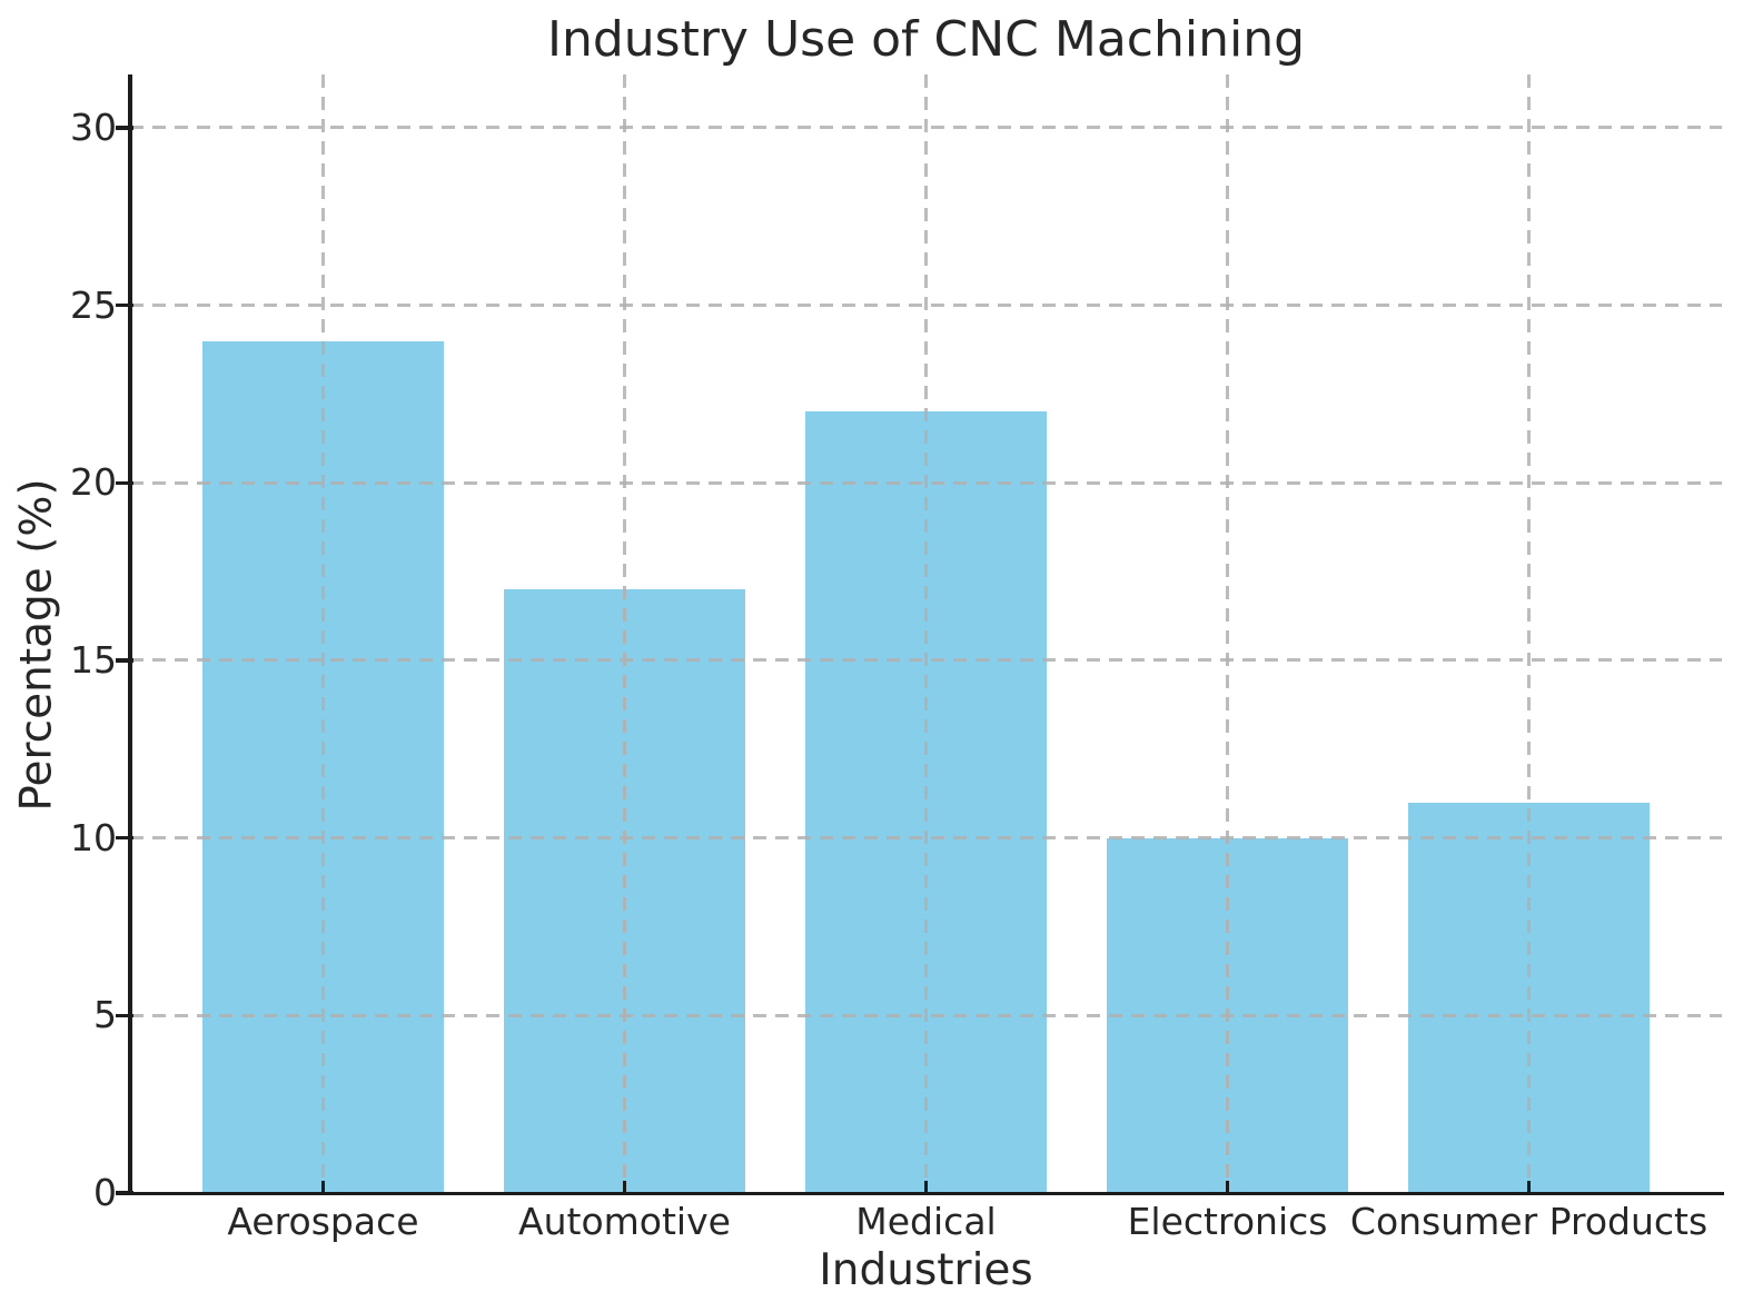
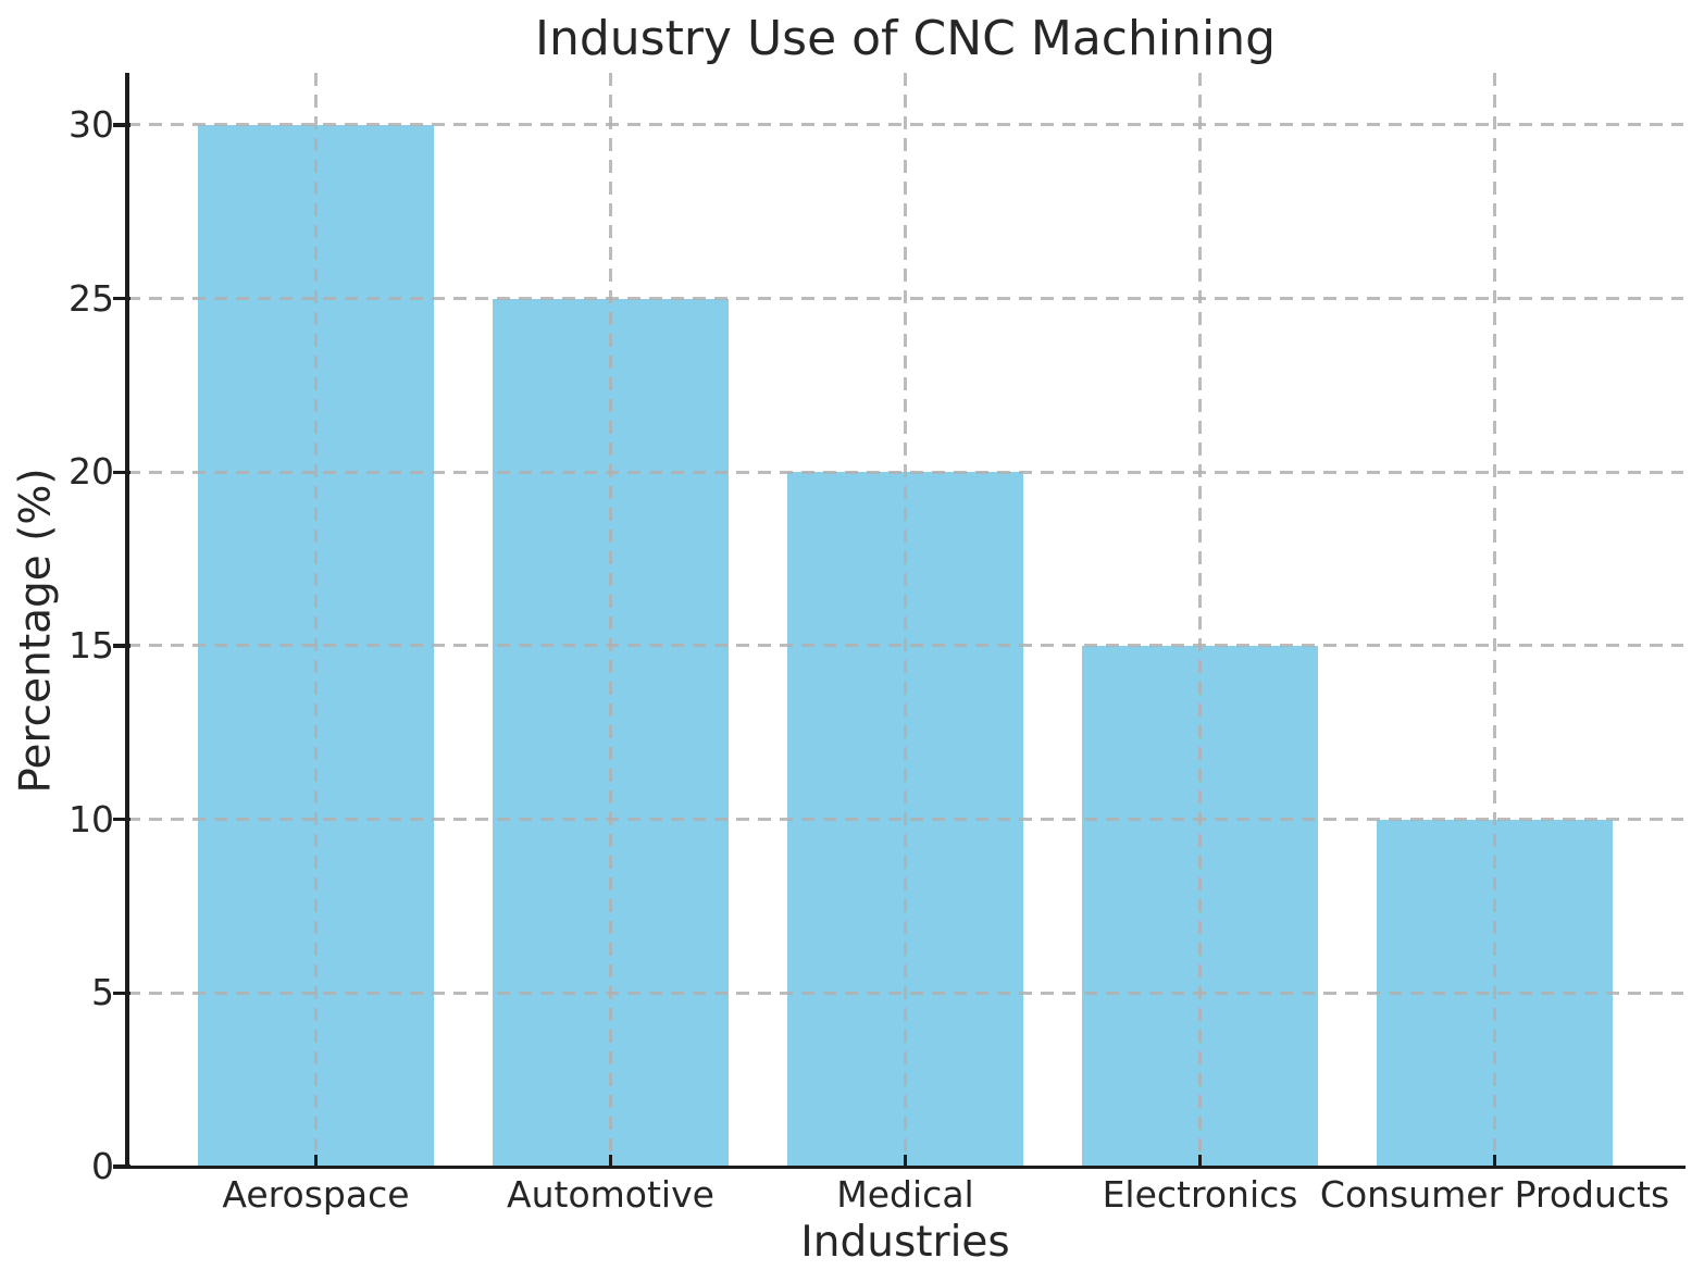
Aerospace: 24 -> 30
Automotive: 17 -> 25
Medical: 22 -> 20
Electronics: 10 -> 15
Consumer Products: 11 -> 10
